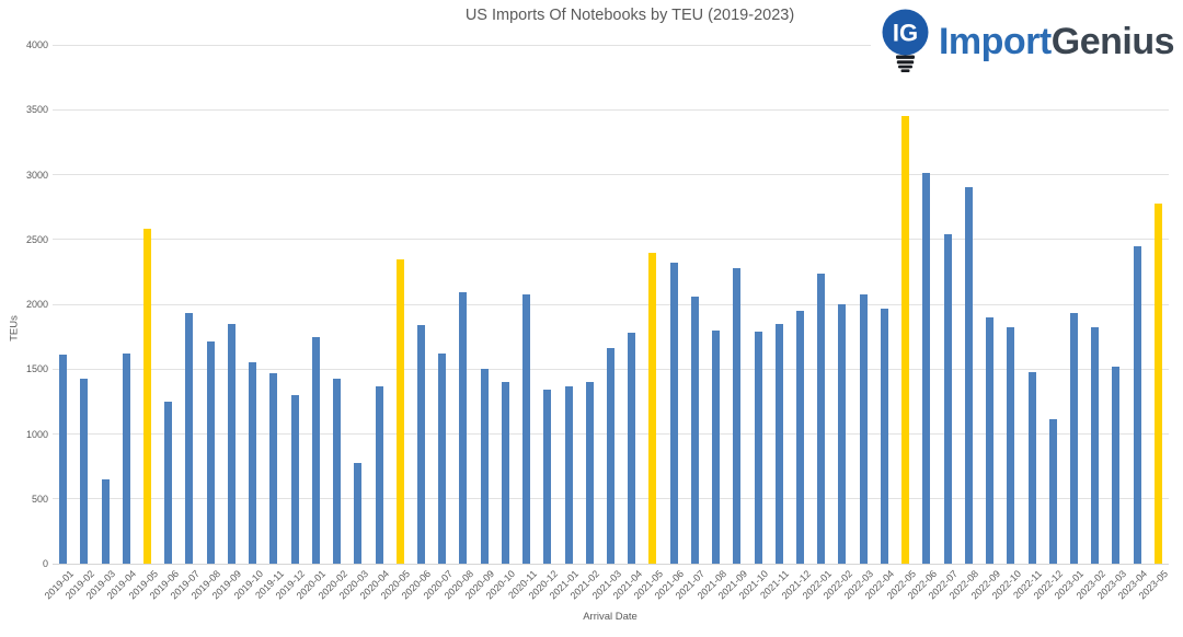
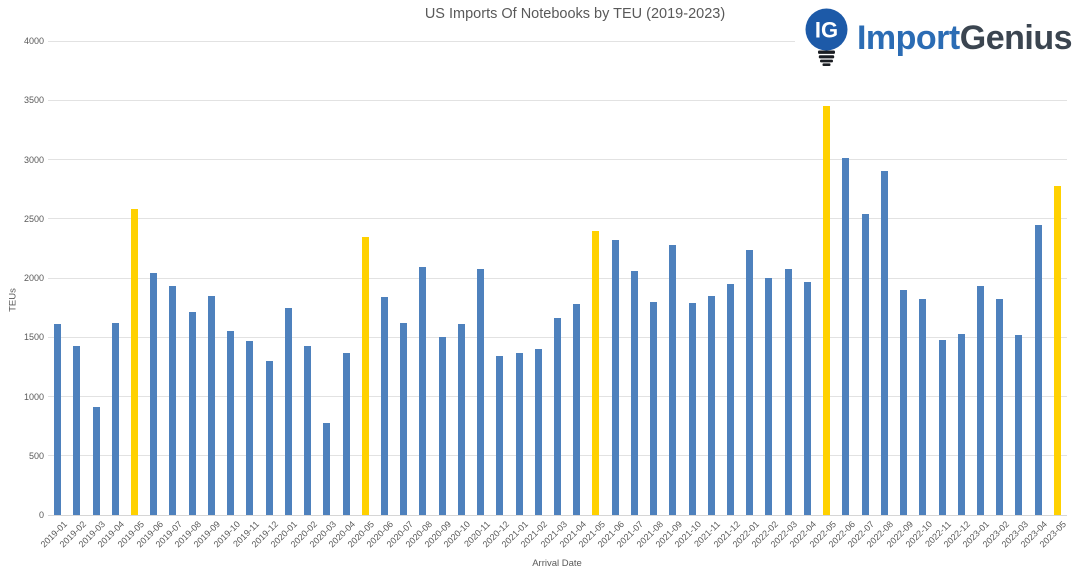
2019-03: 650 -> 910
2019-06: 1250 -> 2040
2020-10: 1400 -> 1610
2022-12: 1110 -> 1530
